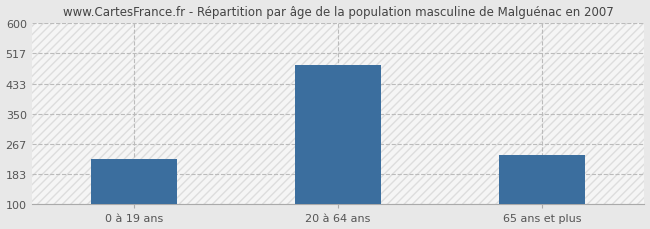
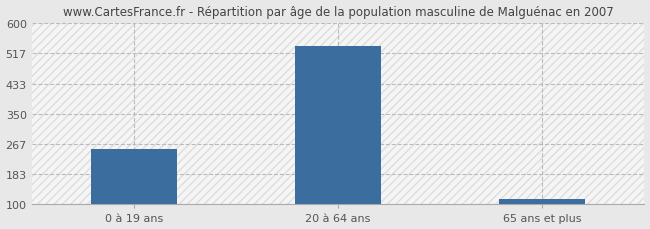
0 à 19 ans: 225 -> 252
20 à 64 ans: 485 -> 537
65 ans et plus: 235 -> 115
